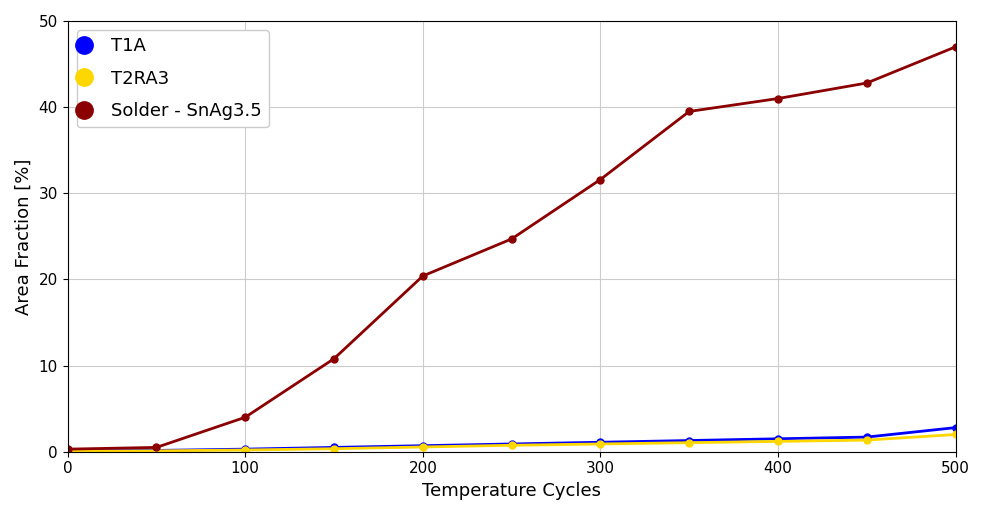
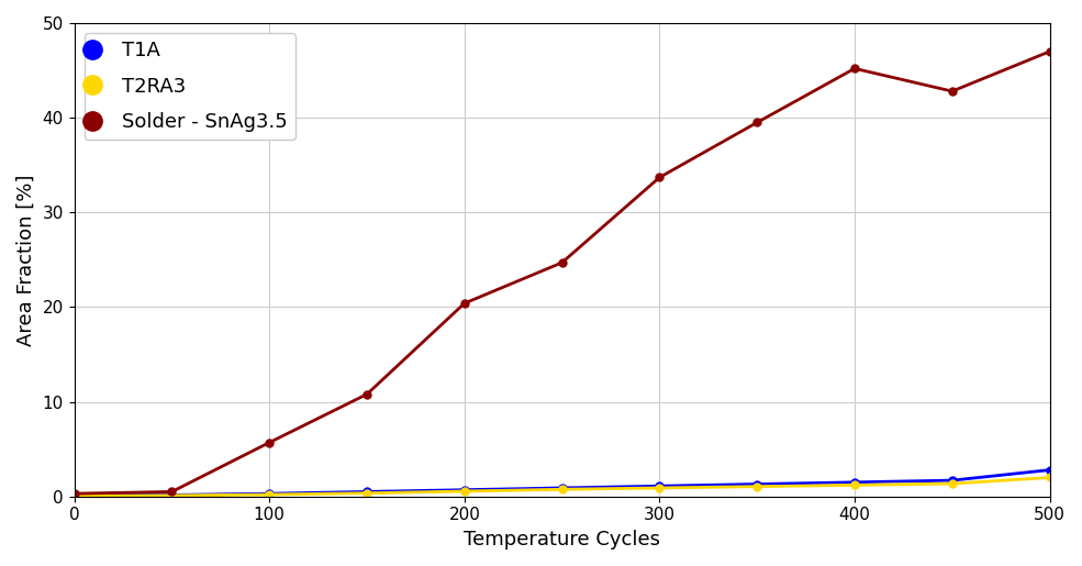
Solder - SnAg3.5/100: 4.0 -> 5.7
Solder - SnAg3.5/300: 31.6 -> 33.7
Solder - SnAg3.5/400: 41.0 -> 45.2
